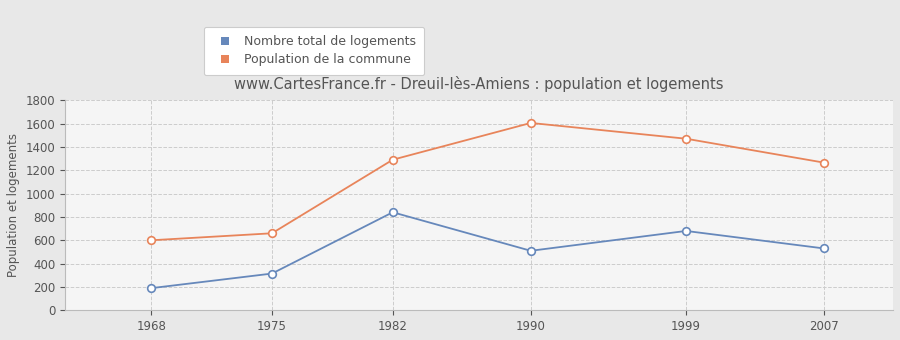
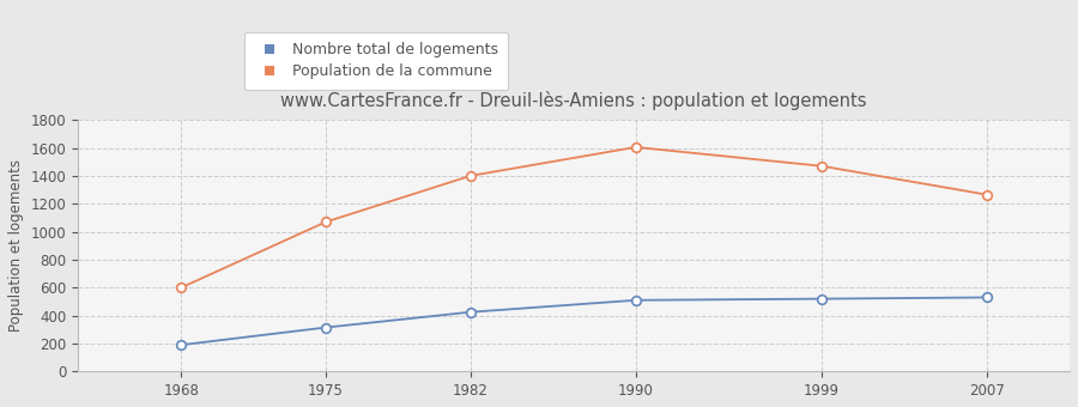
Population de la commune/1975: 660 -> 1070
Nombre total de logements/1982: 840 -> 420
Population de la commune/1982: 1290 -> 1400
Nombre total de logements/1999: 680 -> 520
